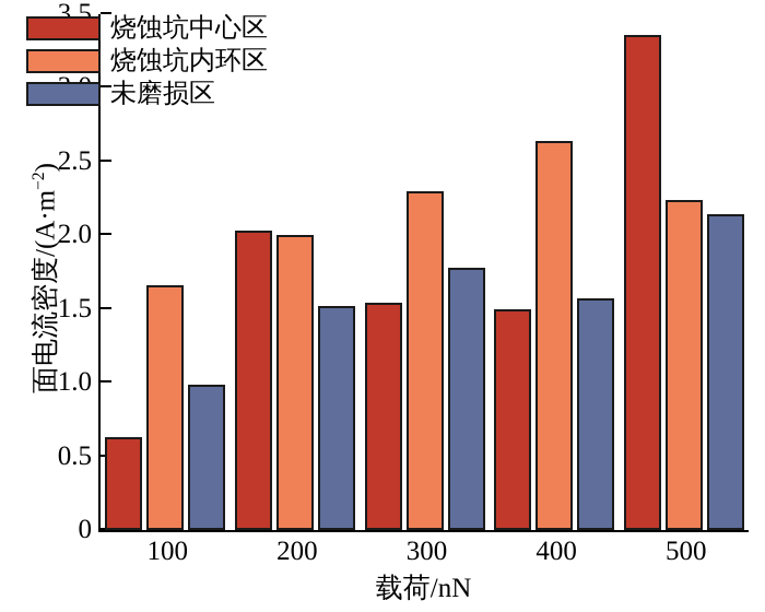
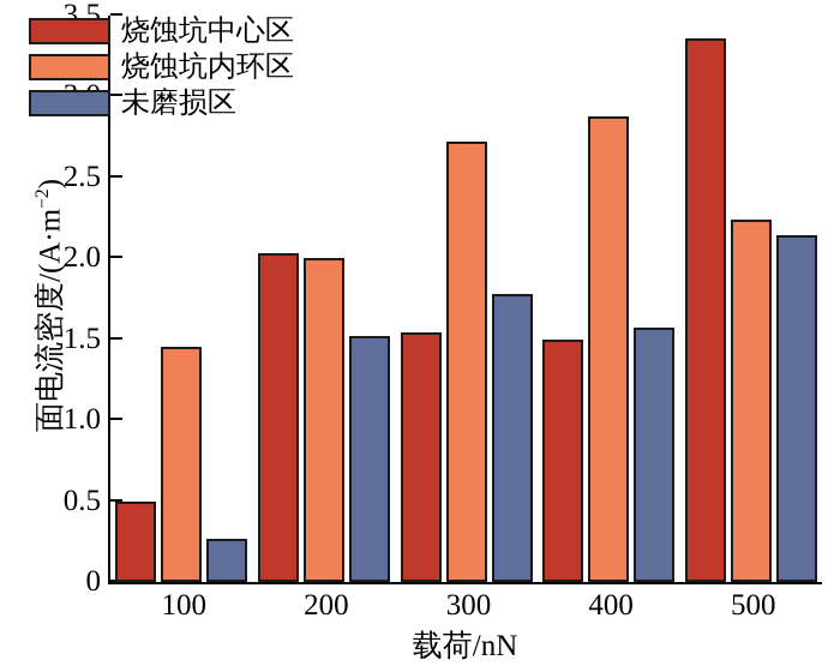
烧蚀坑中心区/100: 0.63 -> 0.50
烧蚀坑内环区/100: 1.66 -> 1.45
未磨损区/100: 0.99 -> 0.27
烧蚀坑内环区/300: 2.30 -> 2.72
烧蚀坑内环区/400: 2.64 -> 2.88
